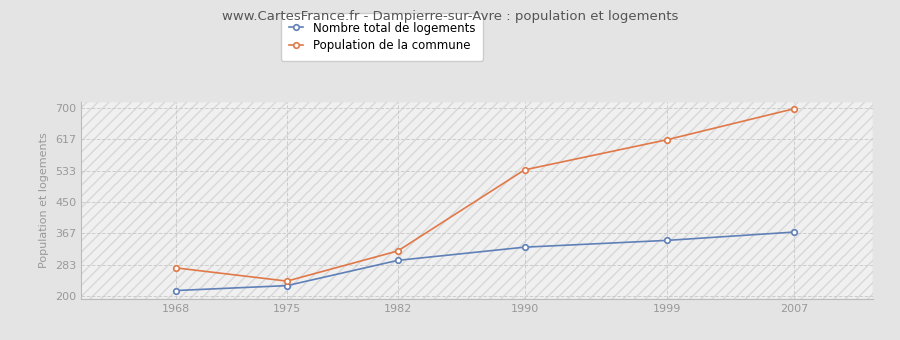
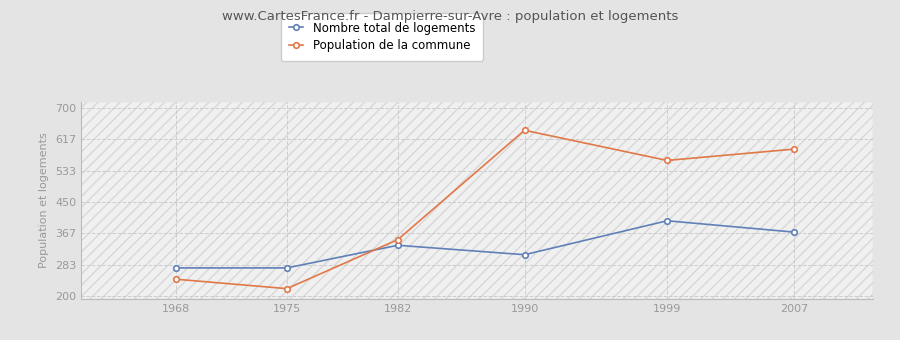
Nombre total de logements/1968: 215 -> 275
Population de la commune/1968: 275 -> 245
Nombre total de logements/1975: 228 -> 275
Population de la commune/1975: 240 -> 220
Nombre total de logements/1982: 295 -> 335
Population de la commune/1982: 320 -> 350
Nombre total de logements/1990: 330 -> 310
Population de la commune/1990: 535 -> 640
Nombre total de logements/1999: 348 -> 400
Population de la commune/1999: 615 -> 560
Population de la commune/2007: 697 -> 590
